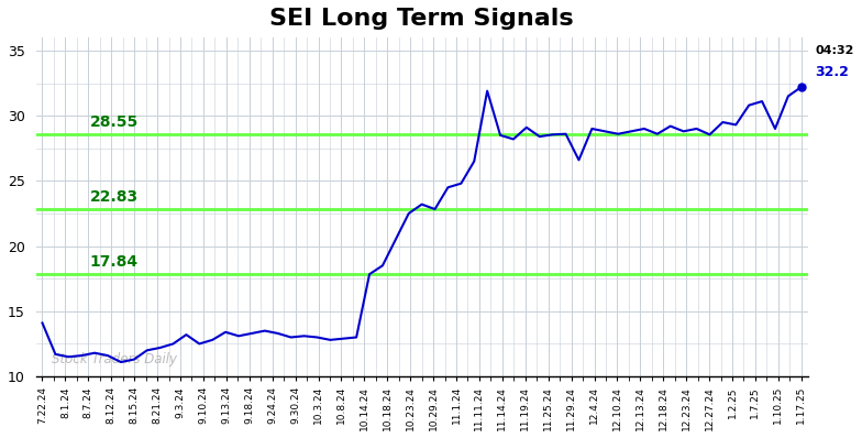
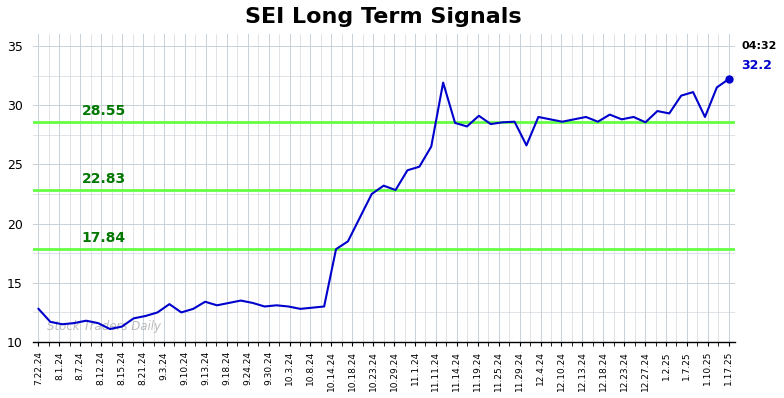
7.22.24: 14.1 -> 12.8
